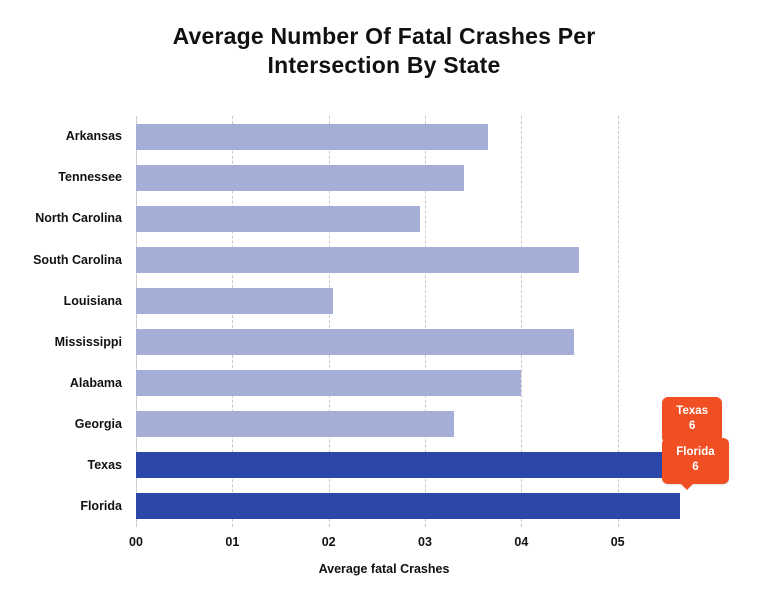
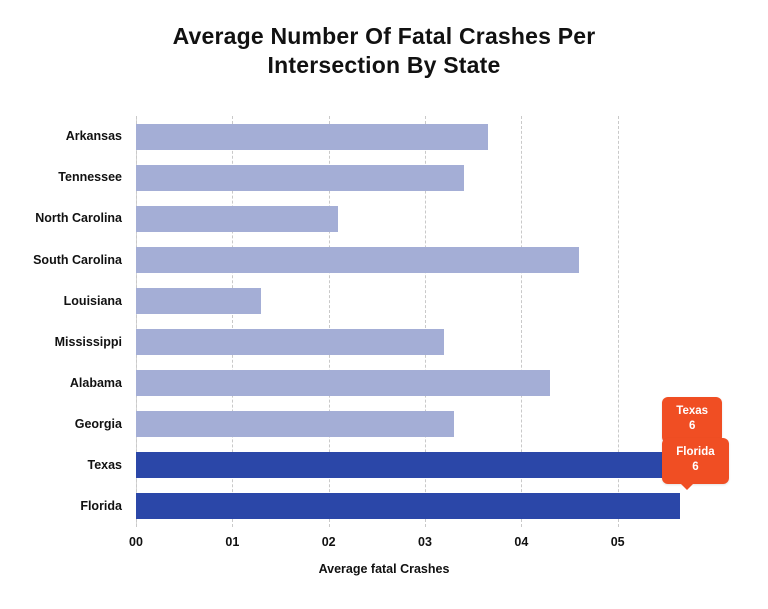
North Carolina: 3.0 -> 2.1
Louisiana: 2.0 -> 1.3
Mississippi: 4.5 -> 3.2
Alabama: 4.0 -> 4.3
